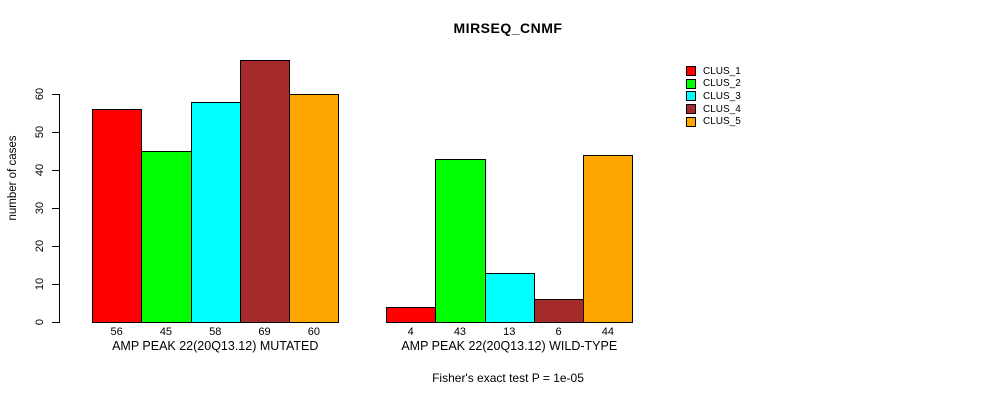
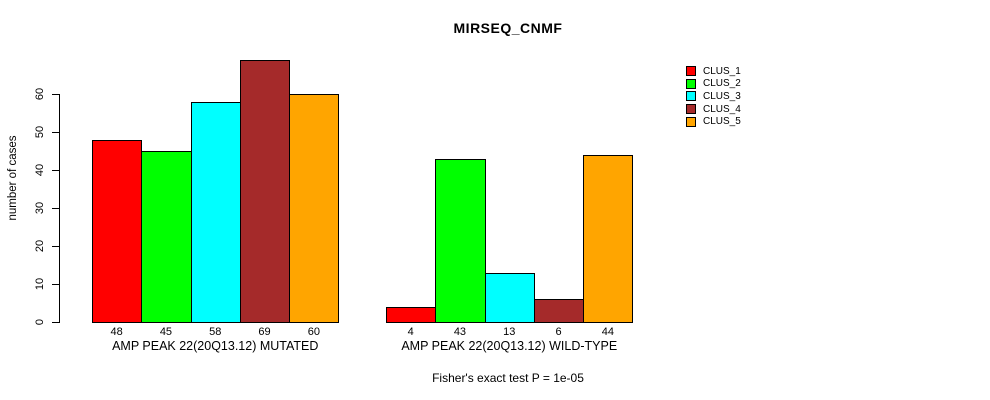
CLUS_1/AMP PEAK 22(20Q13.12) MUTATED: 56 -> 48
